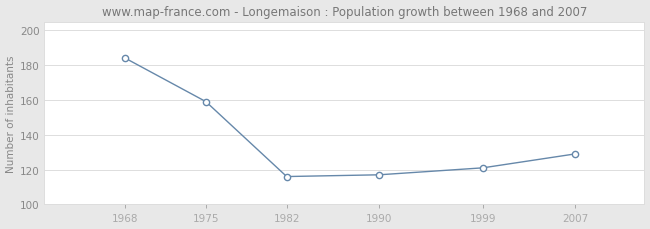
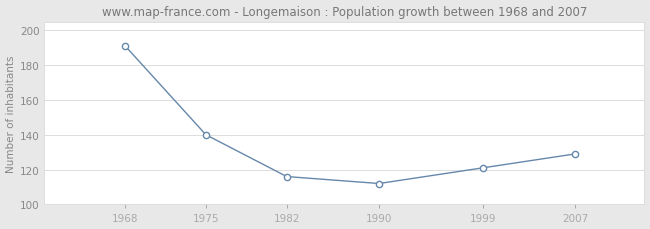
1968: 184 -> 191
1975: 159 -> 140
1990: 117 -> 112
